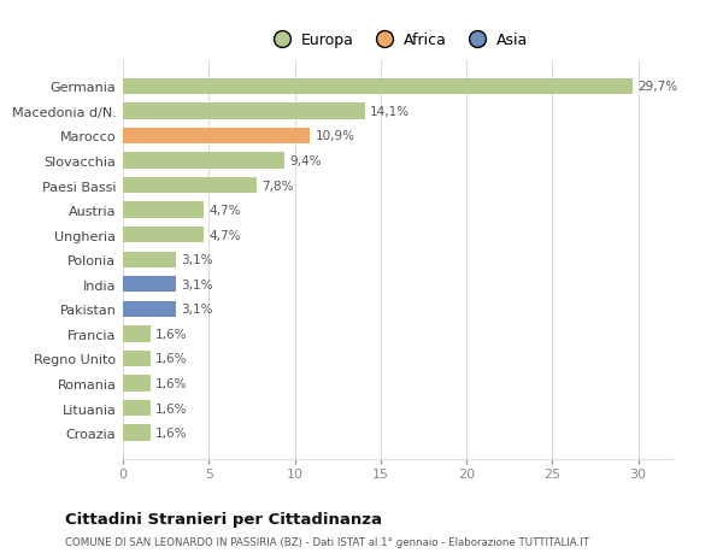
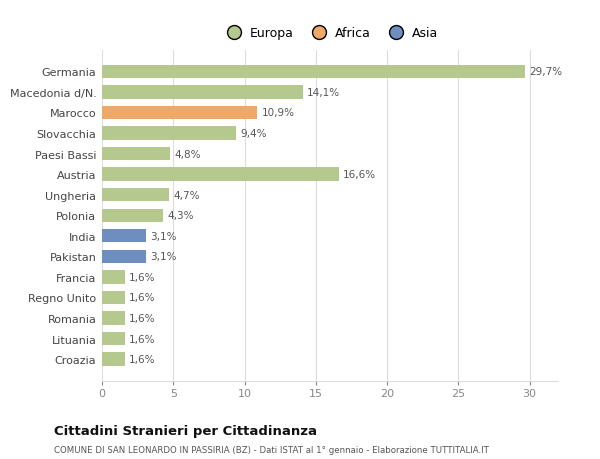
Paesi Bassi: 7,8% -> 4,8%
Austria: 4,7% -> 16,6%
Polonia: 3,1% -> 4,3%
